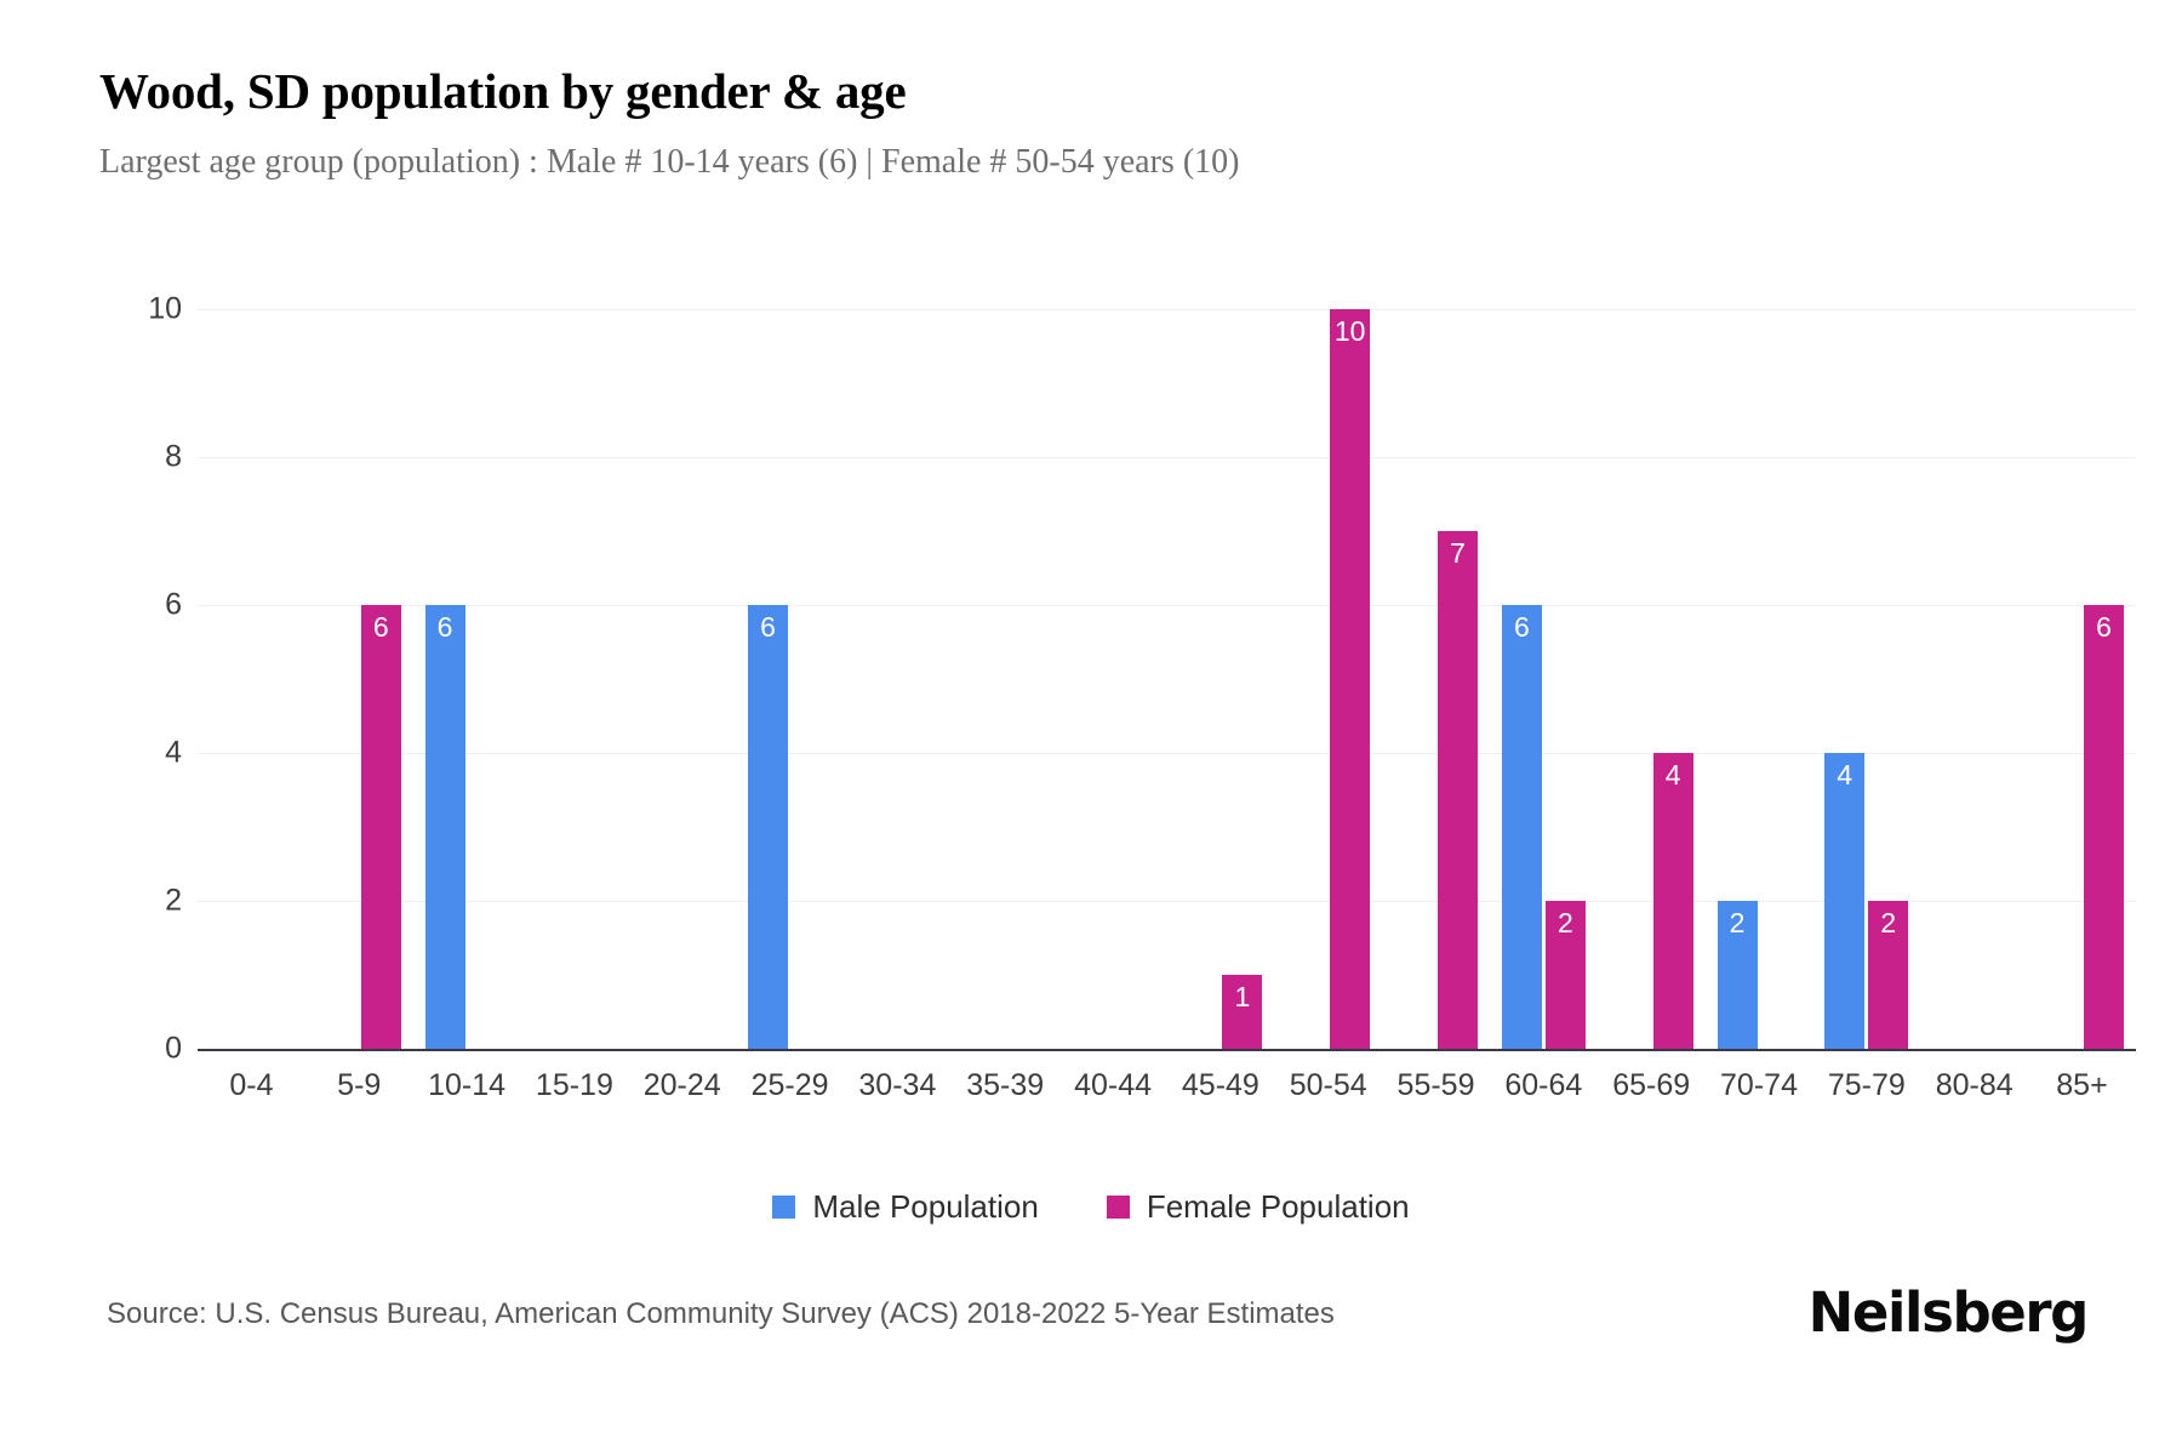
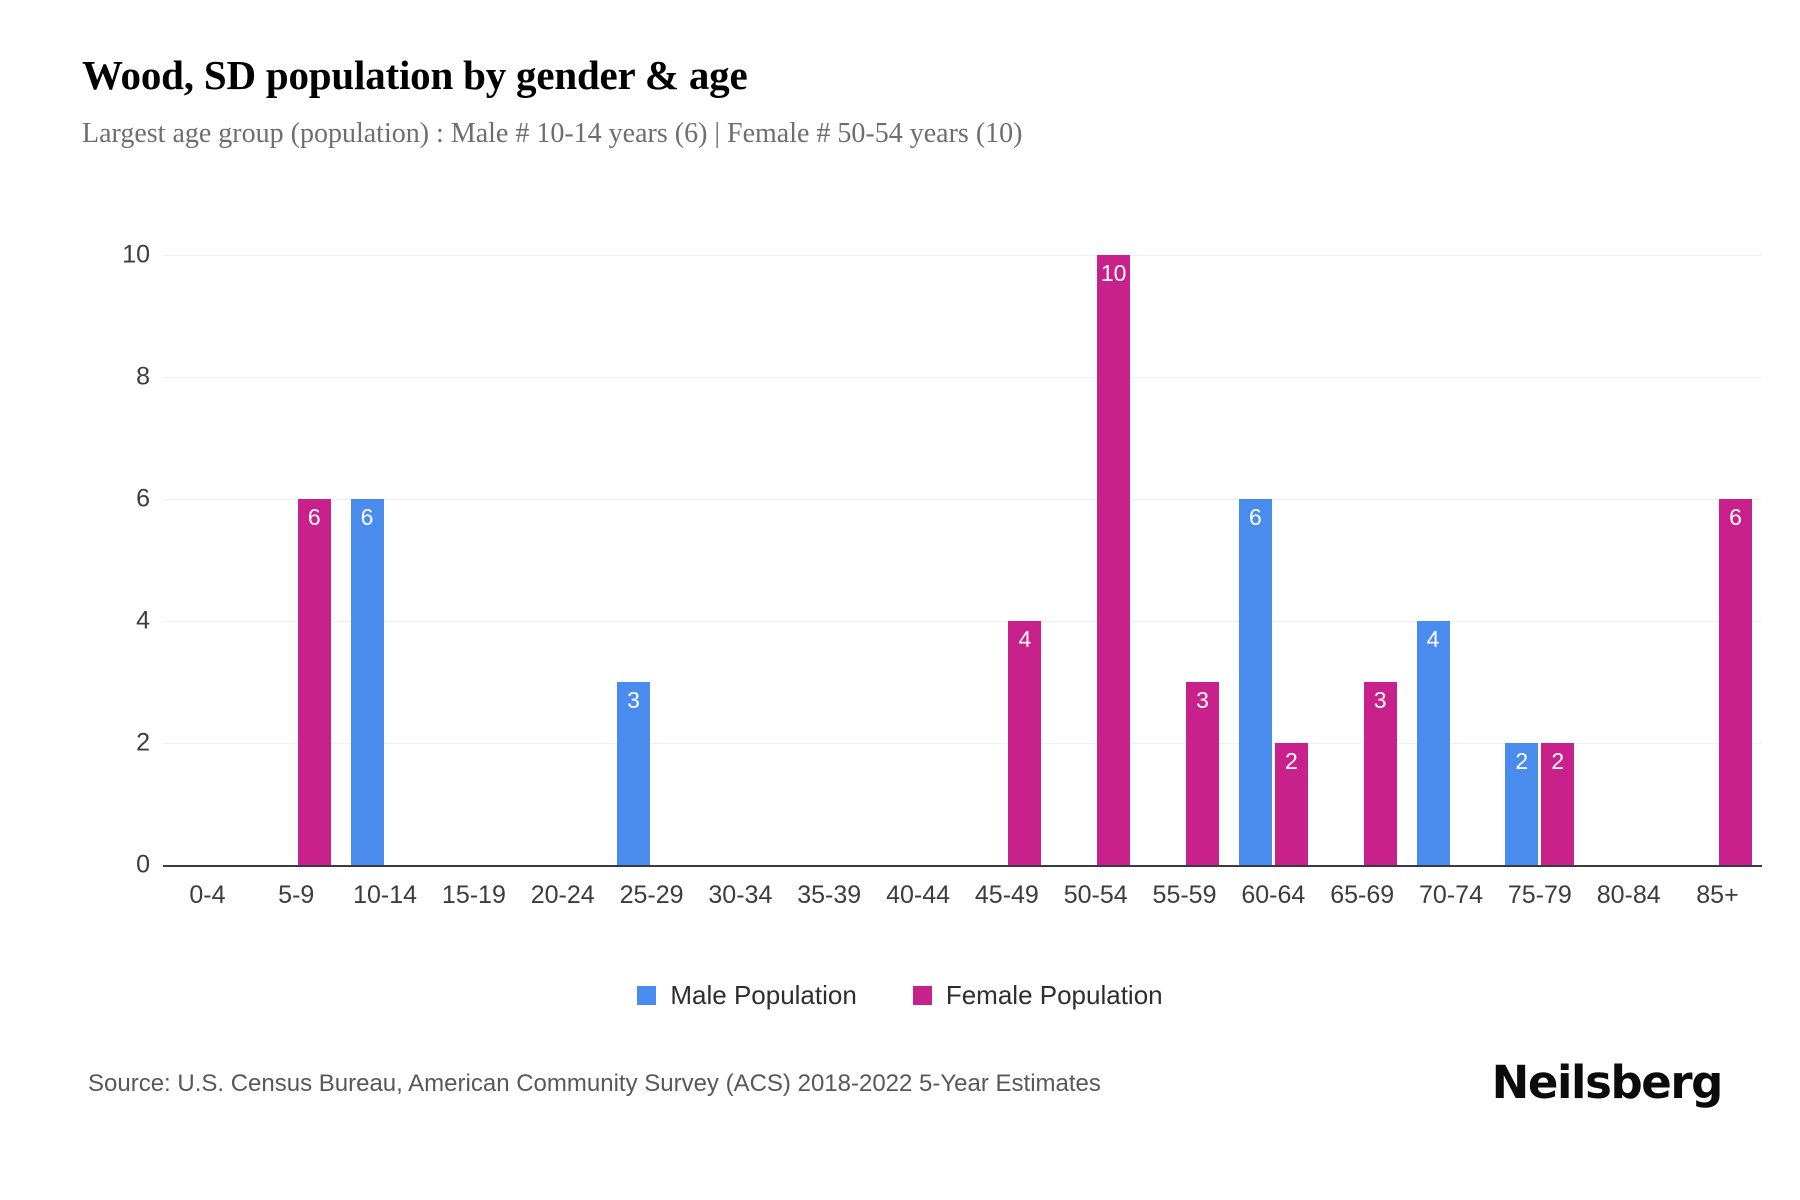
Male Population/25-29: 6 -> 3
Female Population/45-49: 1 -> 4
Female Population/55-59: 7 -> 3
Female Population/65-69: 4 -> 3
Male Population/70-74: 2 -> 4
Male Population/75-79: 4 -> 2
